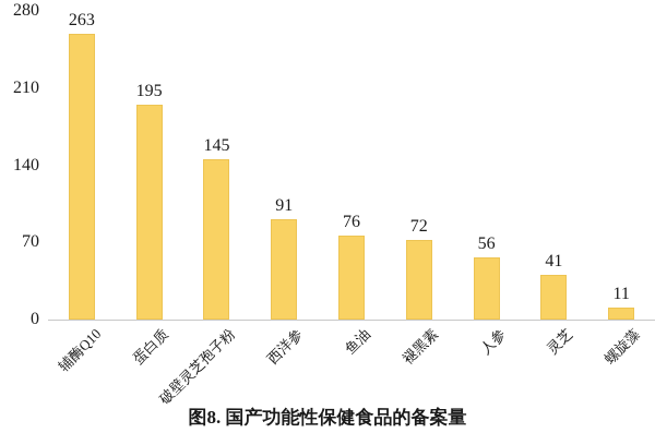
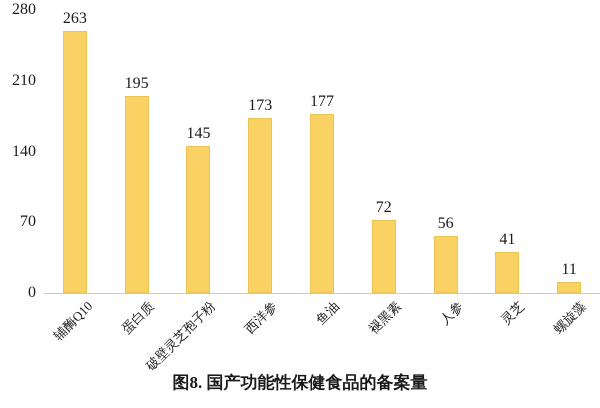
西洋参: 91 -> 173
鱼油: 76 -> 177
